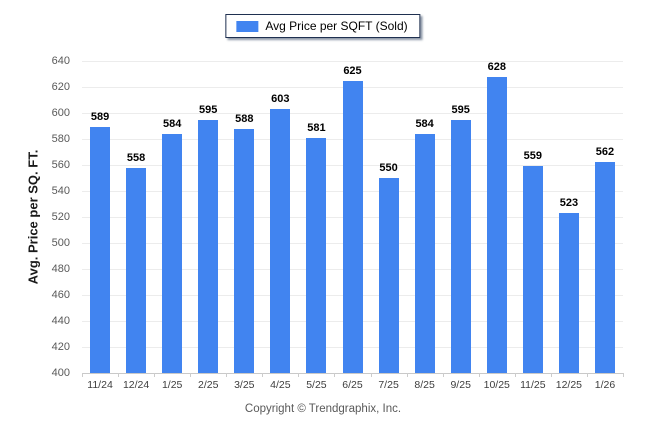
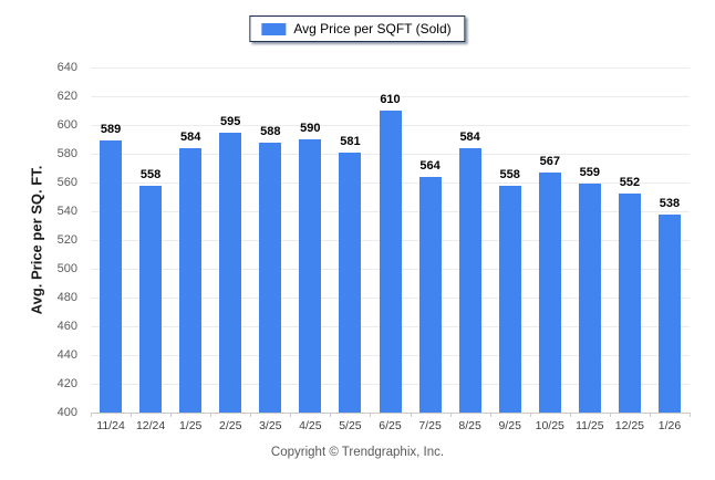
4/25: 603 -> 590
6/25: 625 -> 610
7/25: 550 -> 564
9/25: 595 -> 558
10/25: 628 -> 567
12/25: 523 -> 552
1/26: 562 -> 538
